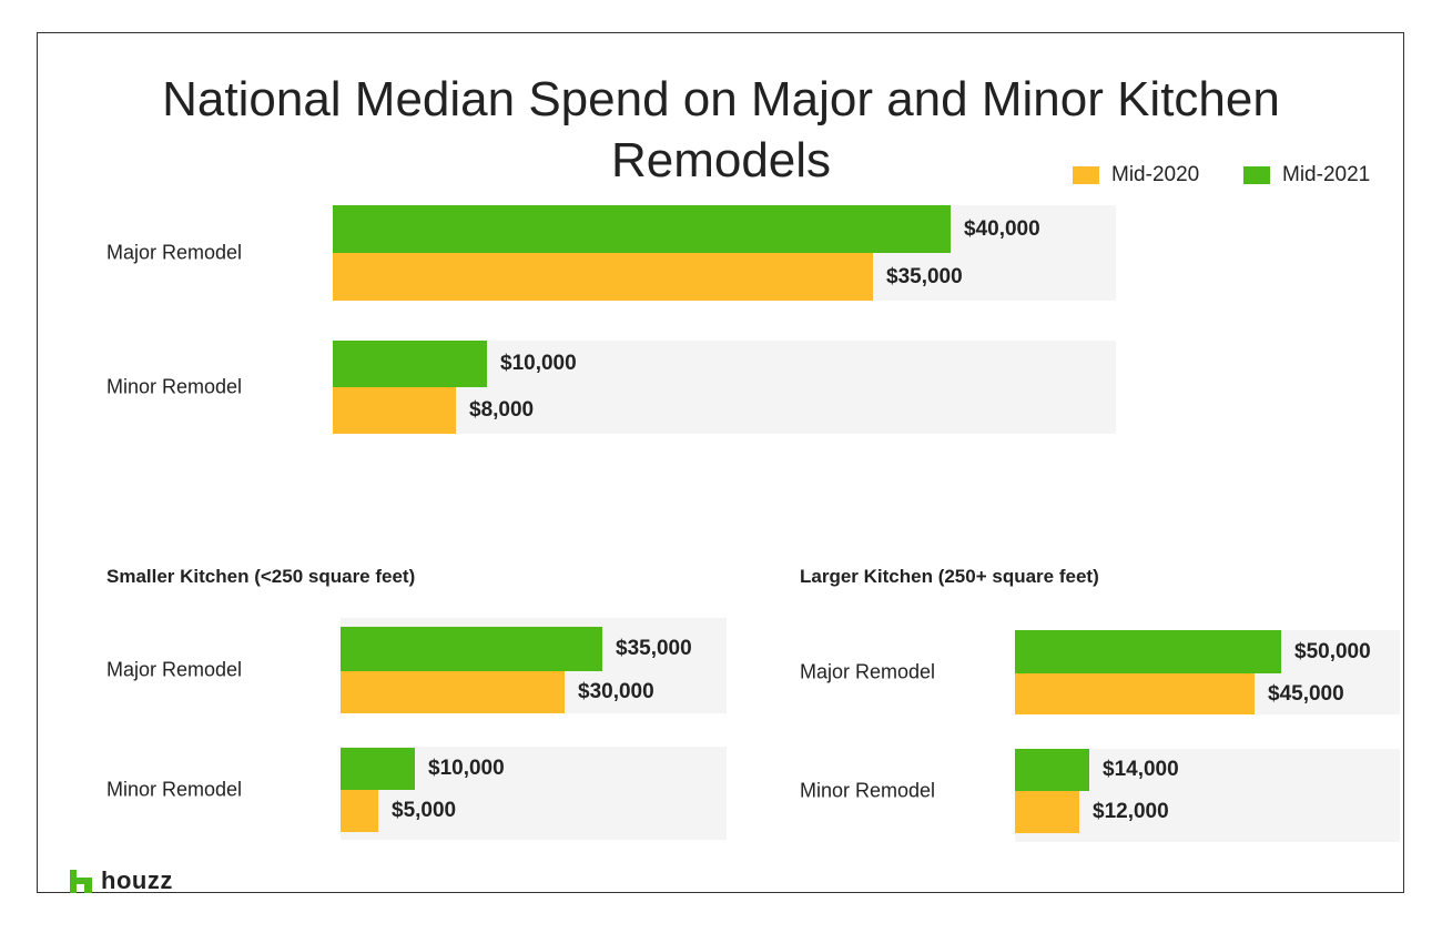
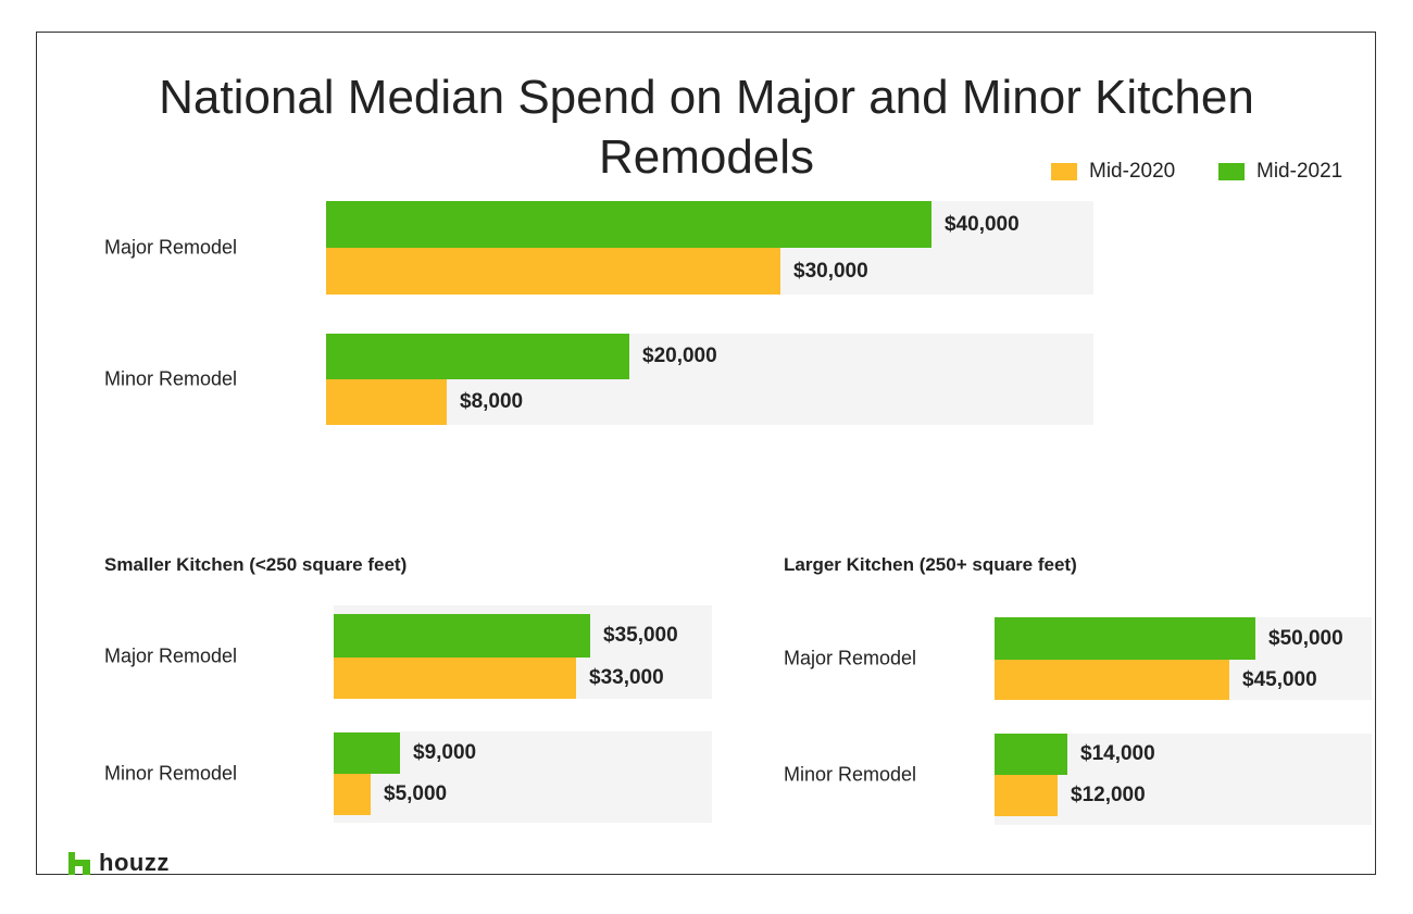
National Median Spend on Major and Minor Kitchen Remodels/Mid-2020/Major Remodel: $35,000 -> $30,000
National Median Spend on Major and Minor Kitchen Remodels/Mid-2021/Minor Remodel: $10,000 -> $20,000
Smaller Kitchen (<250 square feet)/Mid-2020/Major Remodel: $30,000 -> $33,000
Smaller Kitchen (<250 square feet)/Mid-2021/Minor Remodel: $10,000 -> $9,000
